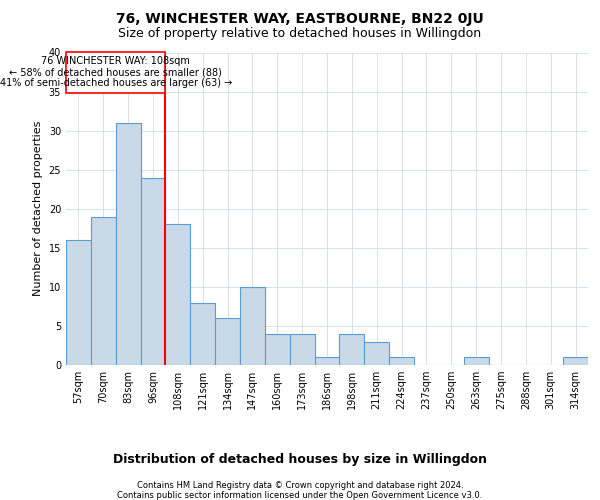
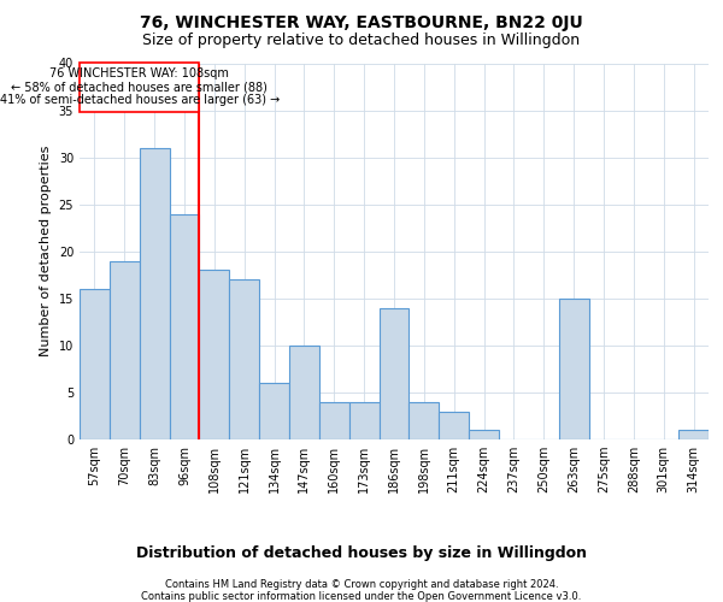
121sqm: 8 -> 17
186sqm: 1 -> 14
263sqm: 1 -> 15
